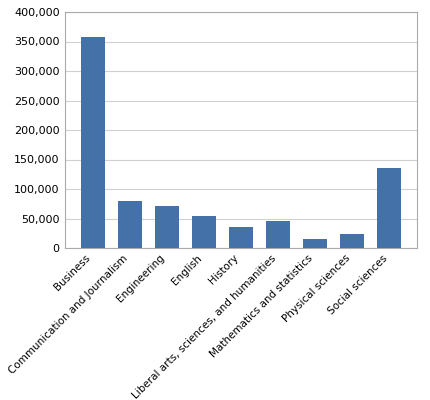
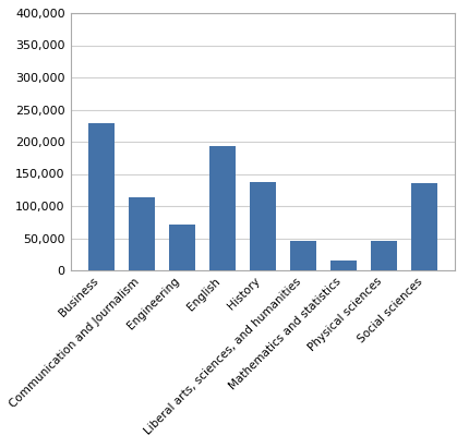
Business: 358,000 -> 228,000
Communication and Journalism: 80,000 -> 114,000
English: 54,000 -> 194,000
History: 36,000 -> 138,000
Physical sciences: 23,000 -> 46,000
